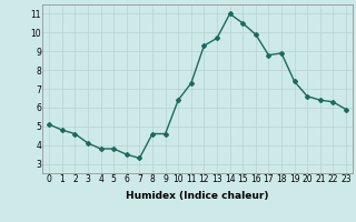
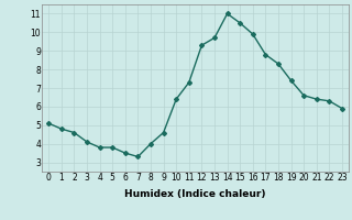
8: 4.6 -> 4.0
18: 8.9 -> 8.3
